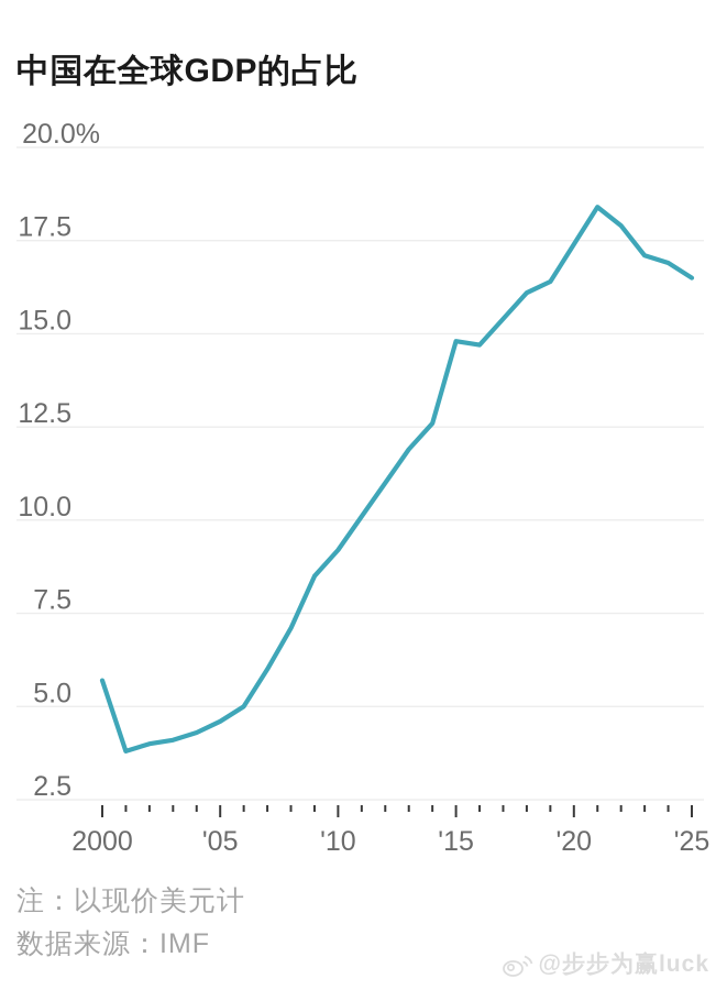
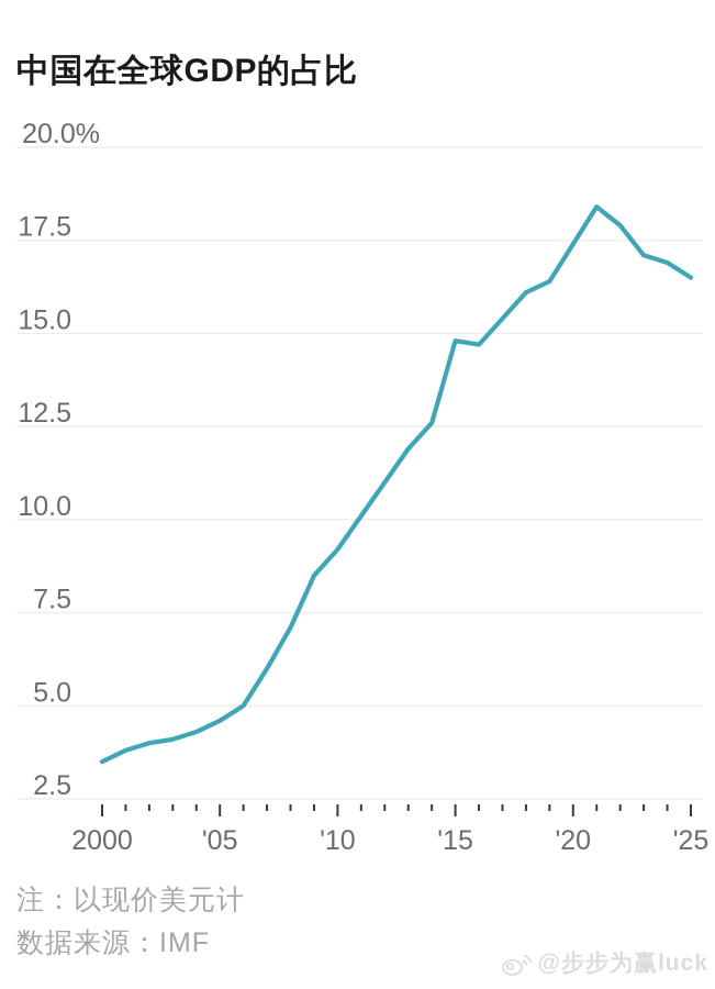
2000: 5.7 -> 3.5
